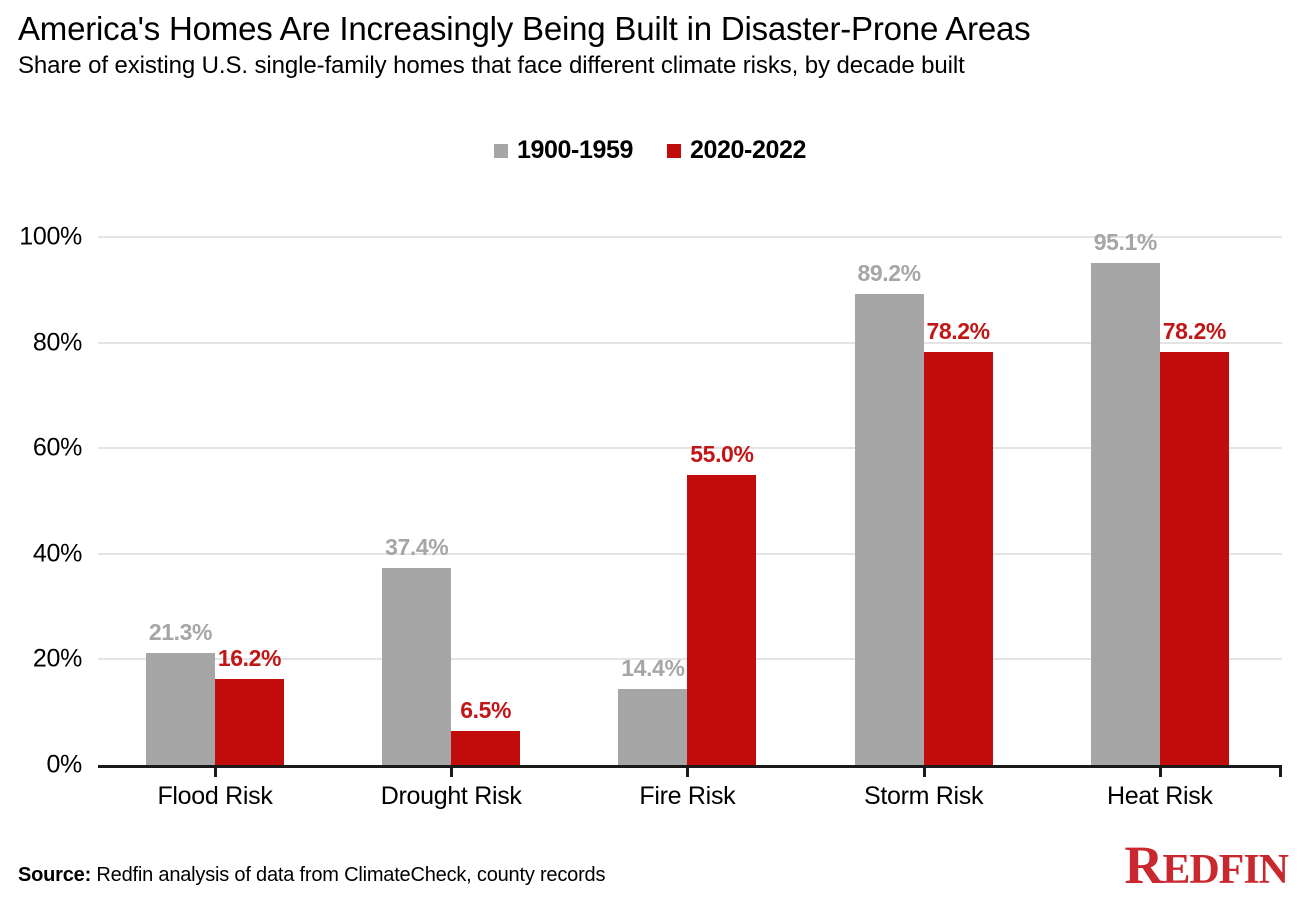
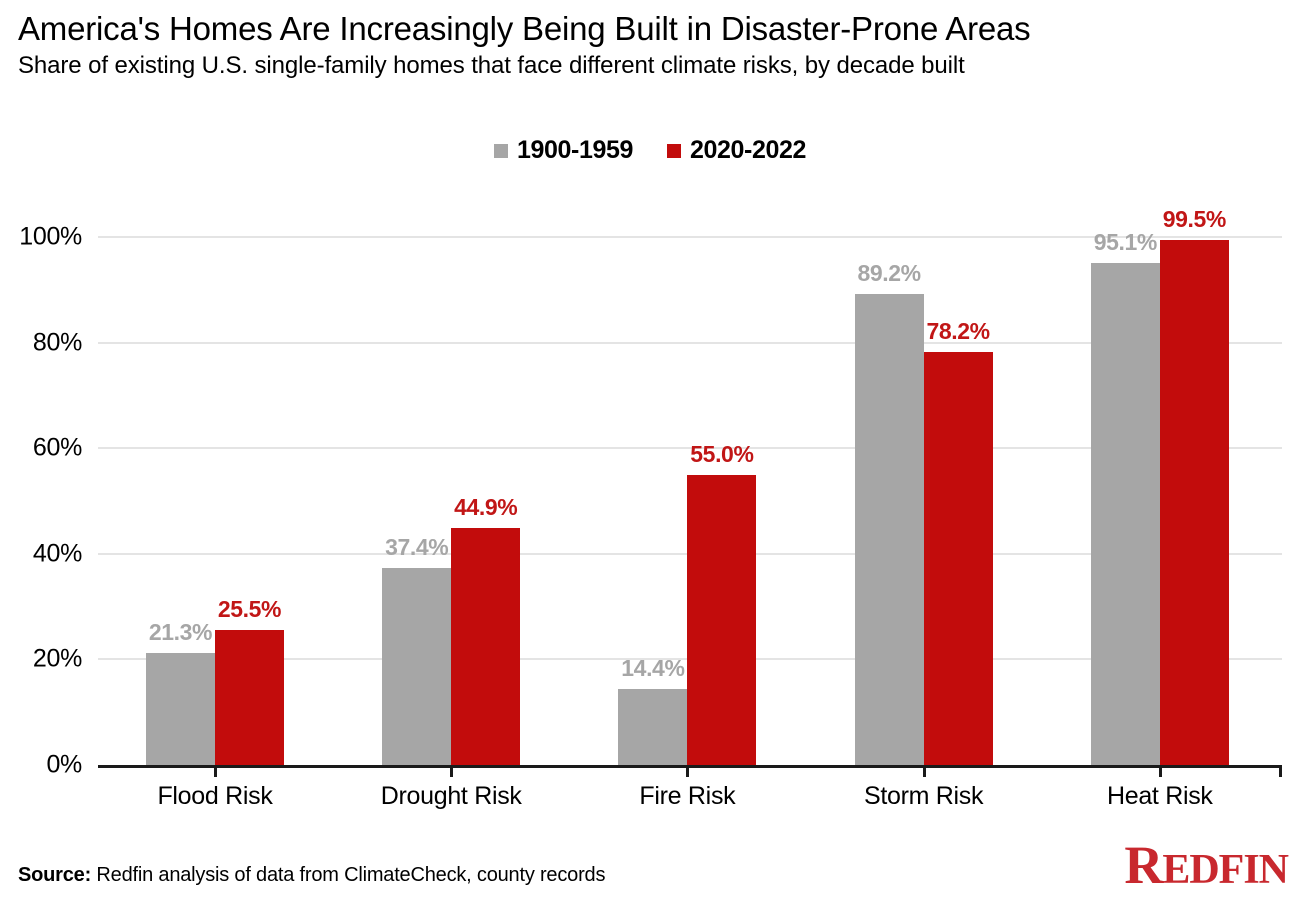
2020-2022/Flood Risk: 16.2% -> 25.5%
2020-2022/Drought Risk: 6.5% -> 44.9%
2020-2022/Heat Risk: 78.2% -> 99.5%
